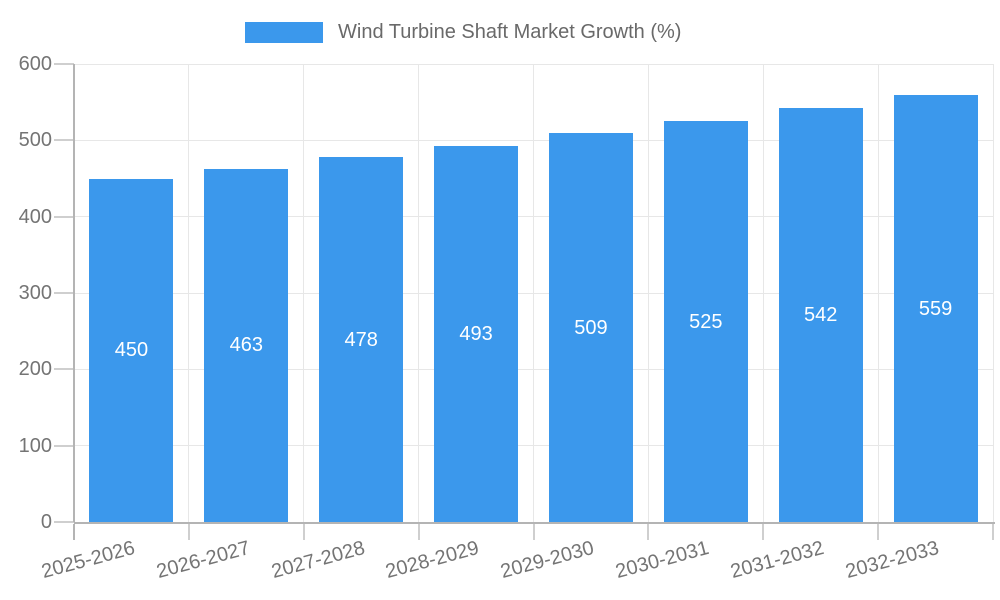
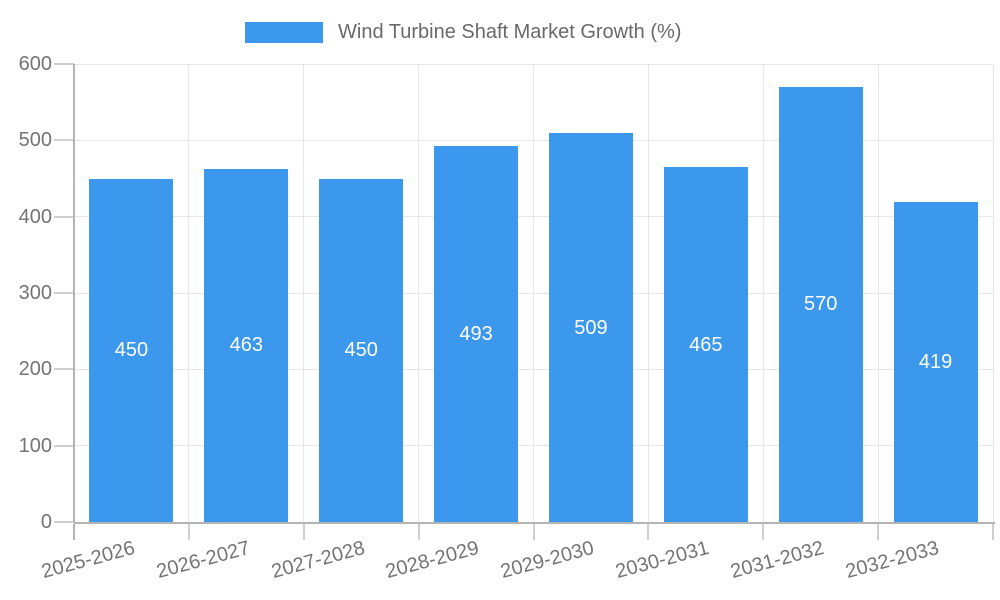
2027-2028: 478 -> 450
2030-2031: 525 -> 465
2031-2032: 542 -> 570
2032-2033: 559 -> 419
